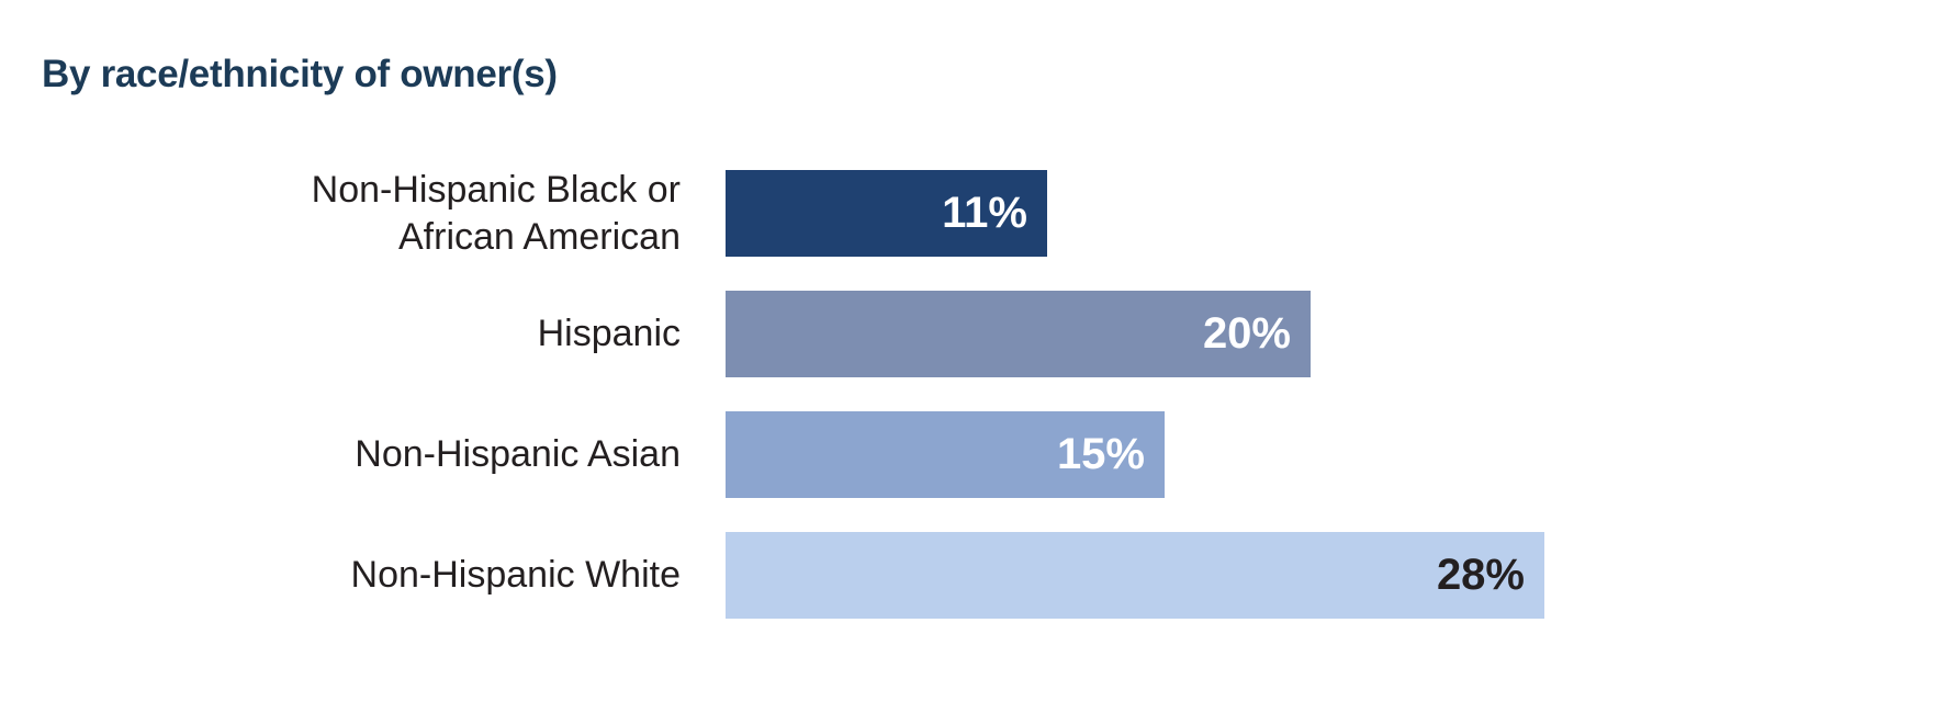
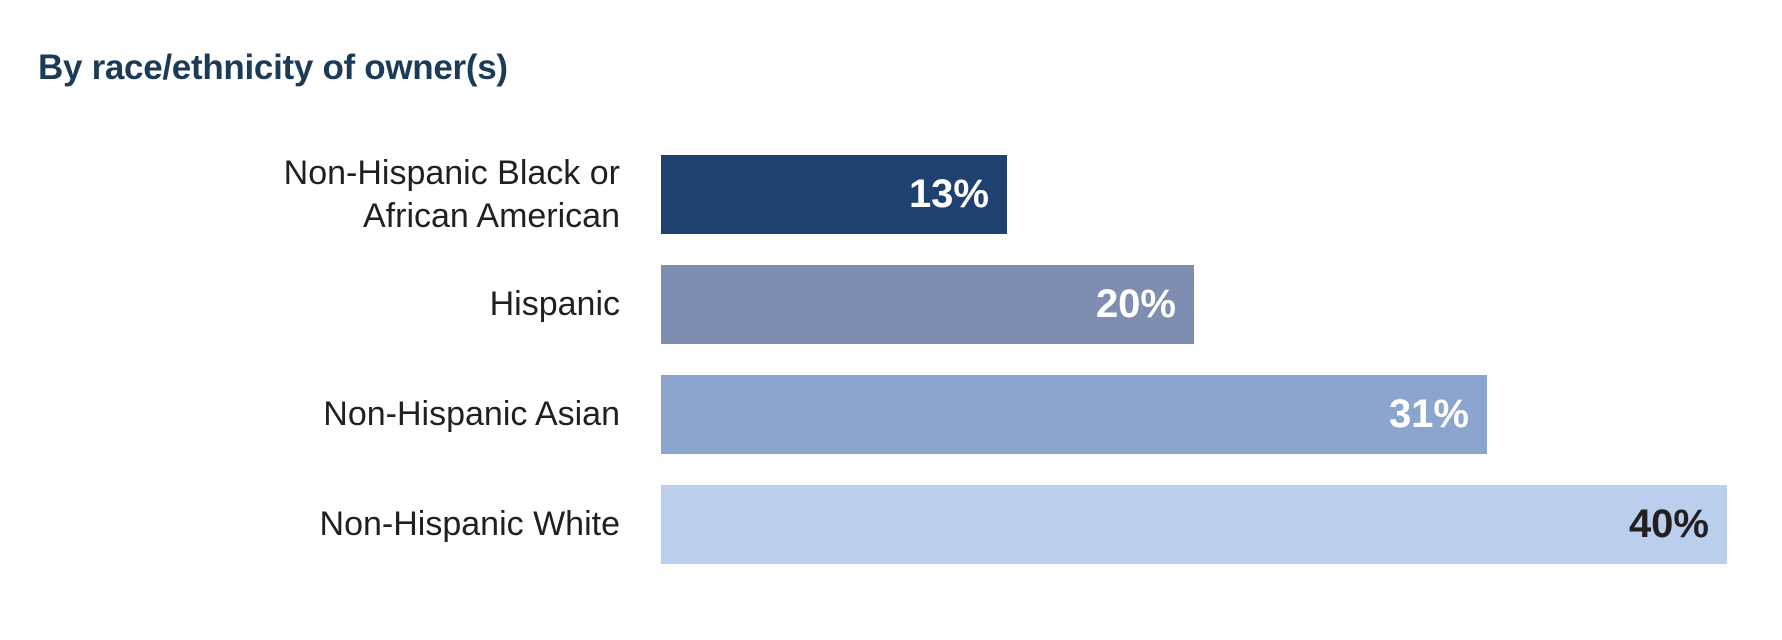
Non-Hispanic Black or African American: 11% -> 13%
Non-Hispanic Asian: 15% -> 31%
Non-Hispanic White: 28% -> 40%
